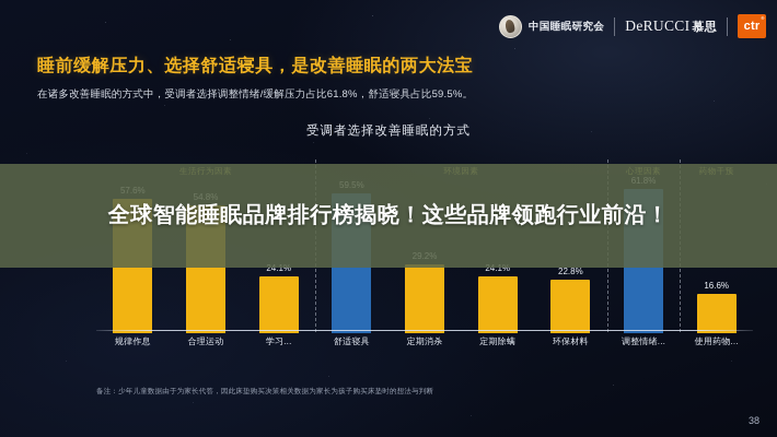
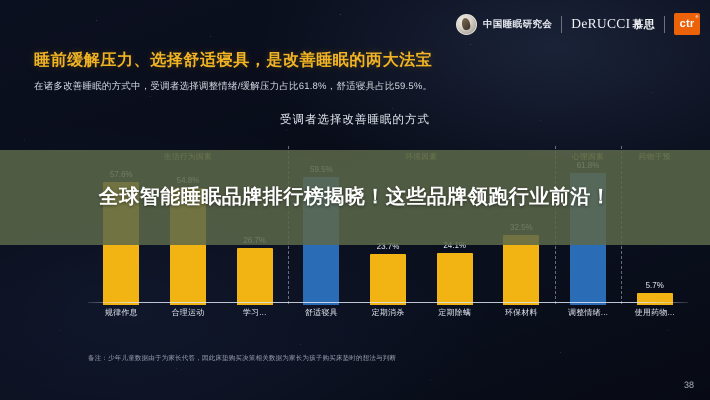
学习...: 24.1% -> 26.7%
定期消杀: 29.2% -> 23.7%
环保材料: 22.8% -> 32.5%
使用药物...: 16.6% -> 5.7%
